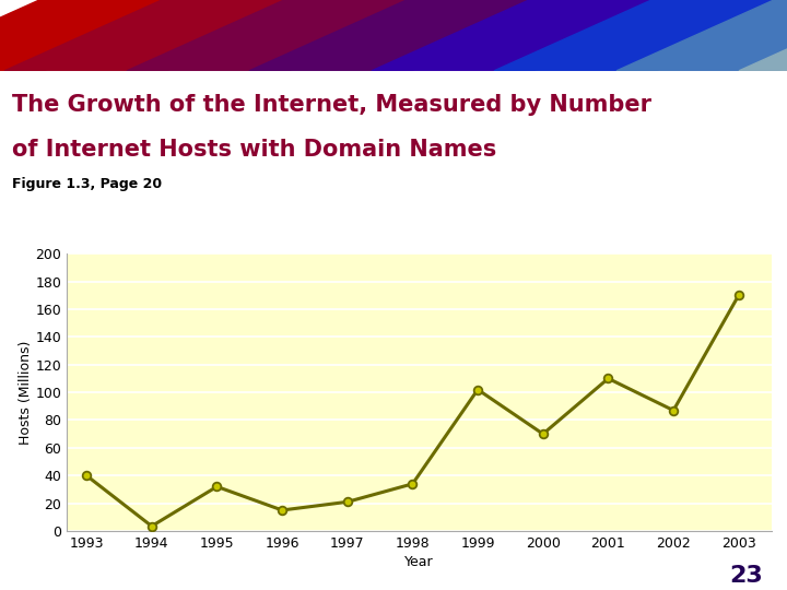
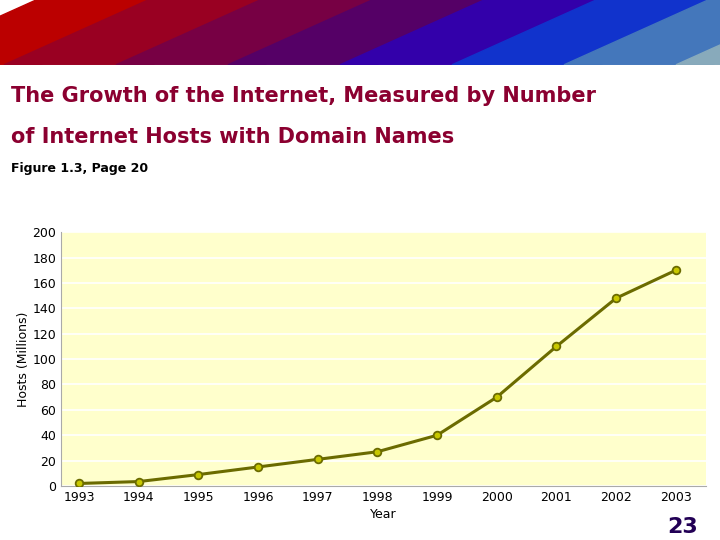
1993: 40 -> 2
1995: 32 -> 9
1998: 34 -> 27
1999: 102 -> 40
2002: 87 -> 148
